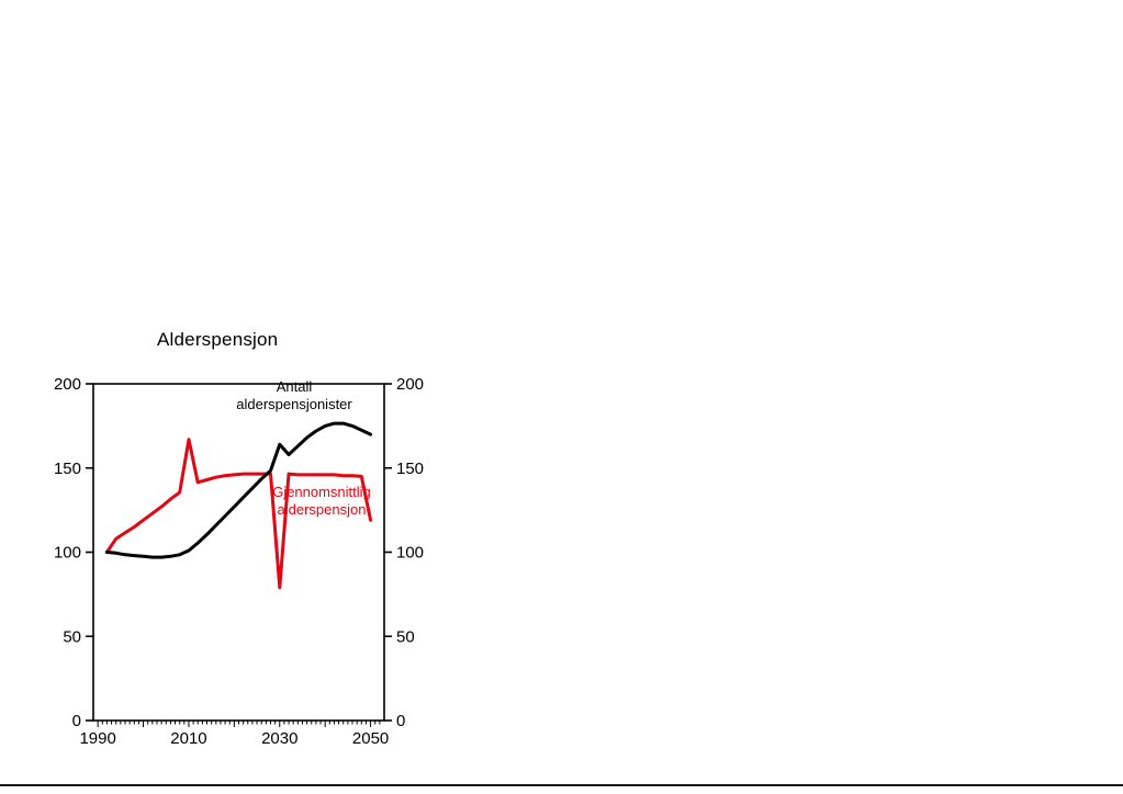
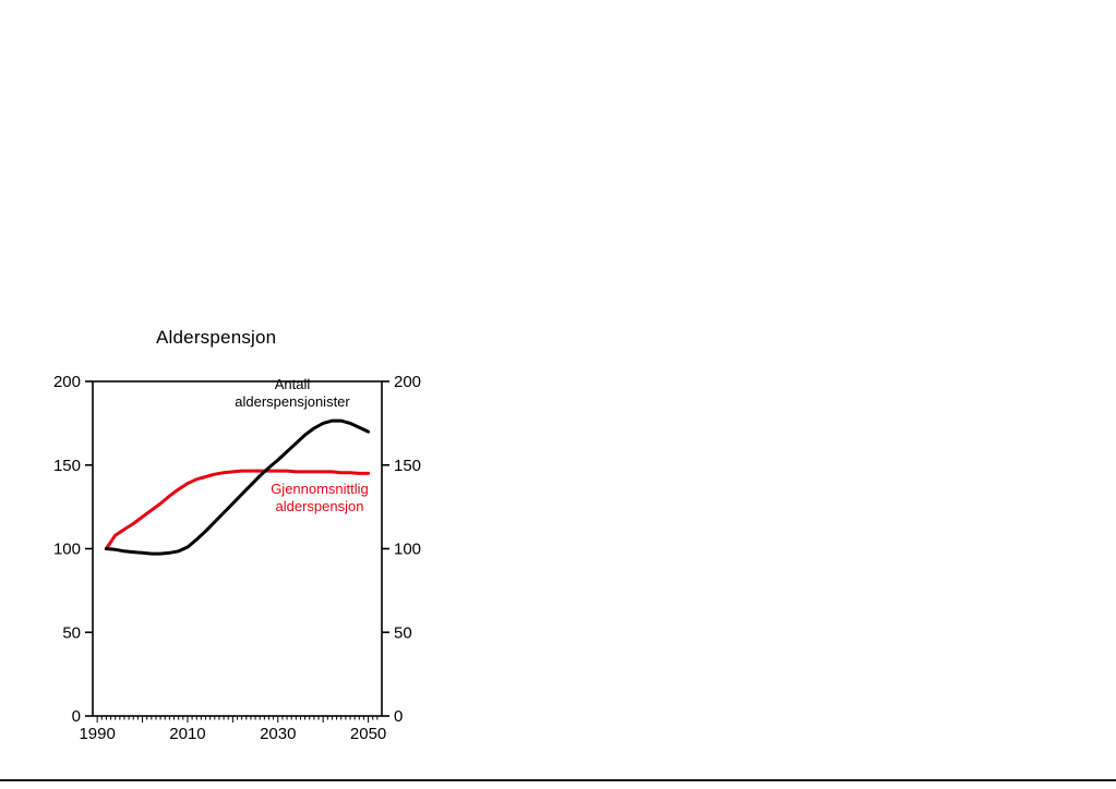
Gjennomsnittlig alderspensjon/2010: 167 -> 139
Antall alderspensjonister/2030: 164 -> 153
Gjennomsnittlig alderspensjon/2030: 79 -> 146
Gjennomsnittlig alderspensjon/2050: 119 -> 145
